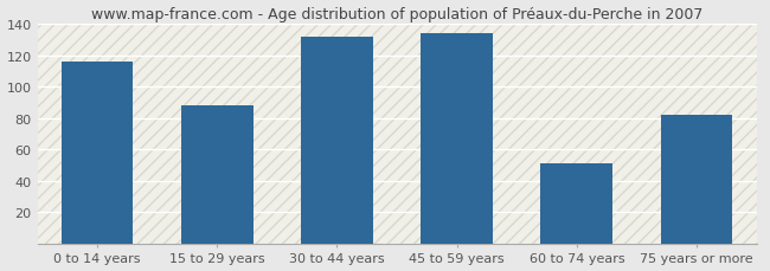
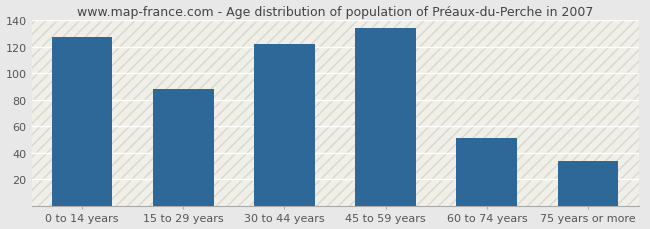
0 to 14 years: 116 -> 127
30 to 44 years: 132 -> 122
75 years or more: 82 -> 34
